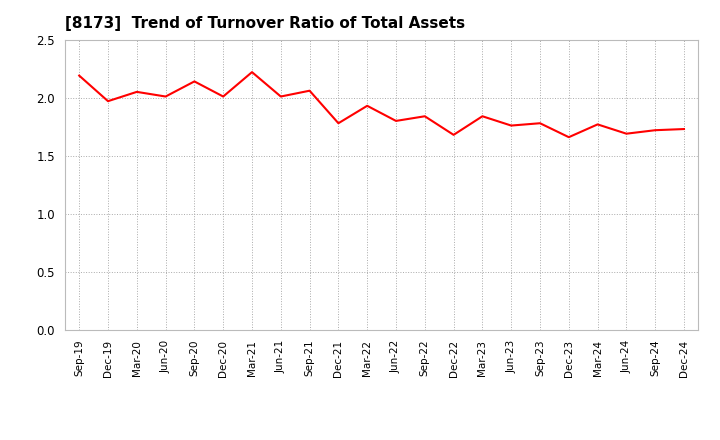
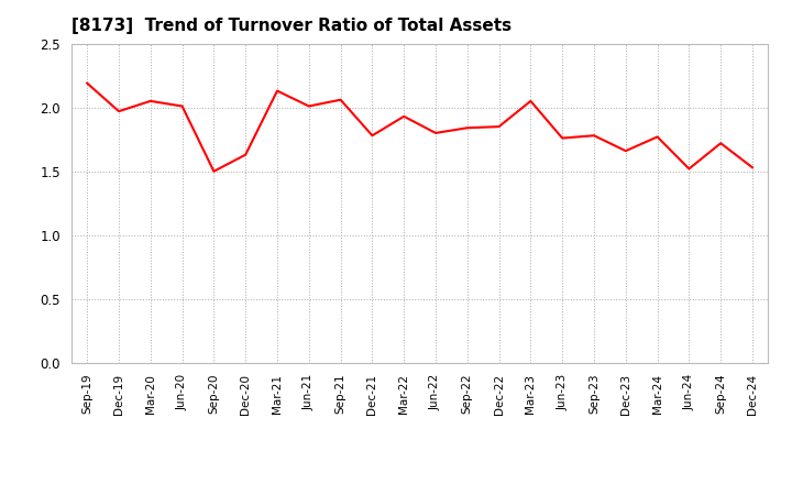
Sep-20: 2.14 -> 1.50
Dec-20: 2.01 -> 1.63
Mar-21: 2.22 -> 2.13
Dec-22: 1.68 -> 1.85
Mar-23: 1.84 -> 2.05
Jun-24: 1.69 -> 1.52
Dec-24: 1.73 -> 1.53
